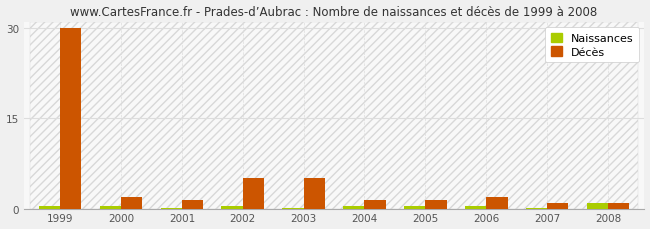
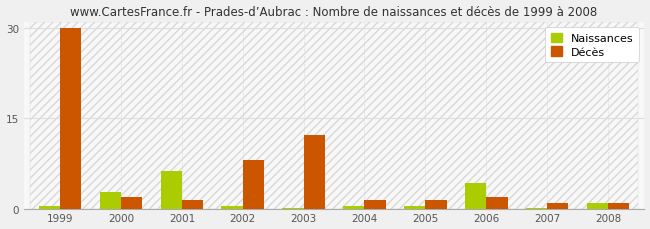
Naissances/2000: 0.5 -> 2.8
Naissances/2001: 0.1 -> 6.2
Décès/2002: 5.0 -> 8.0
Décès/2003: 5.0 -> 12.2
Naissances/2006: 0.5 -> 4.2
